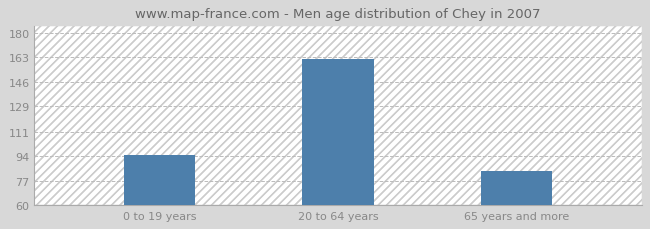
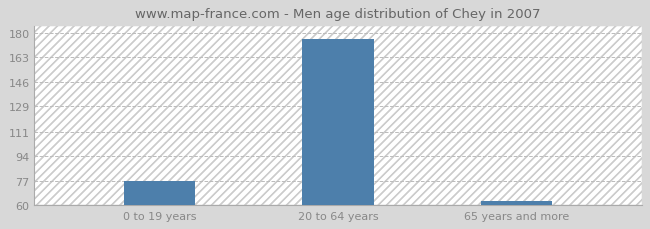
0 to 19 years: 95 -> 77
20 to 64 years: 162 -> 176
65 years and more: 84 -> 63
